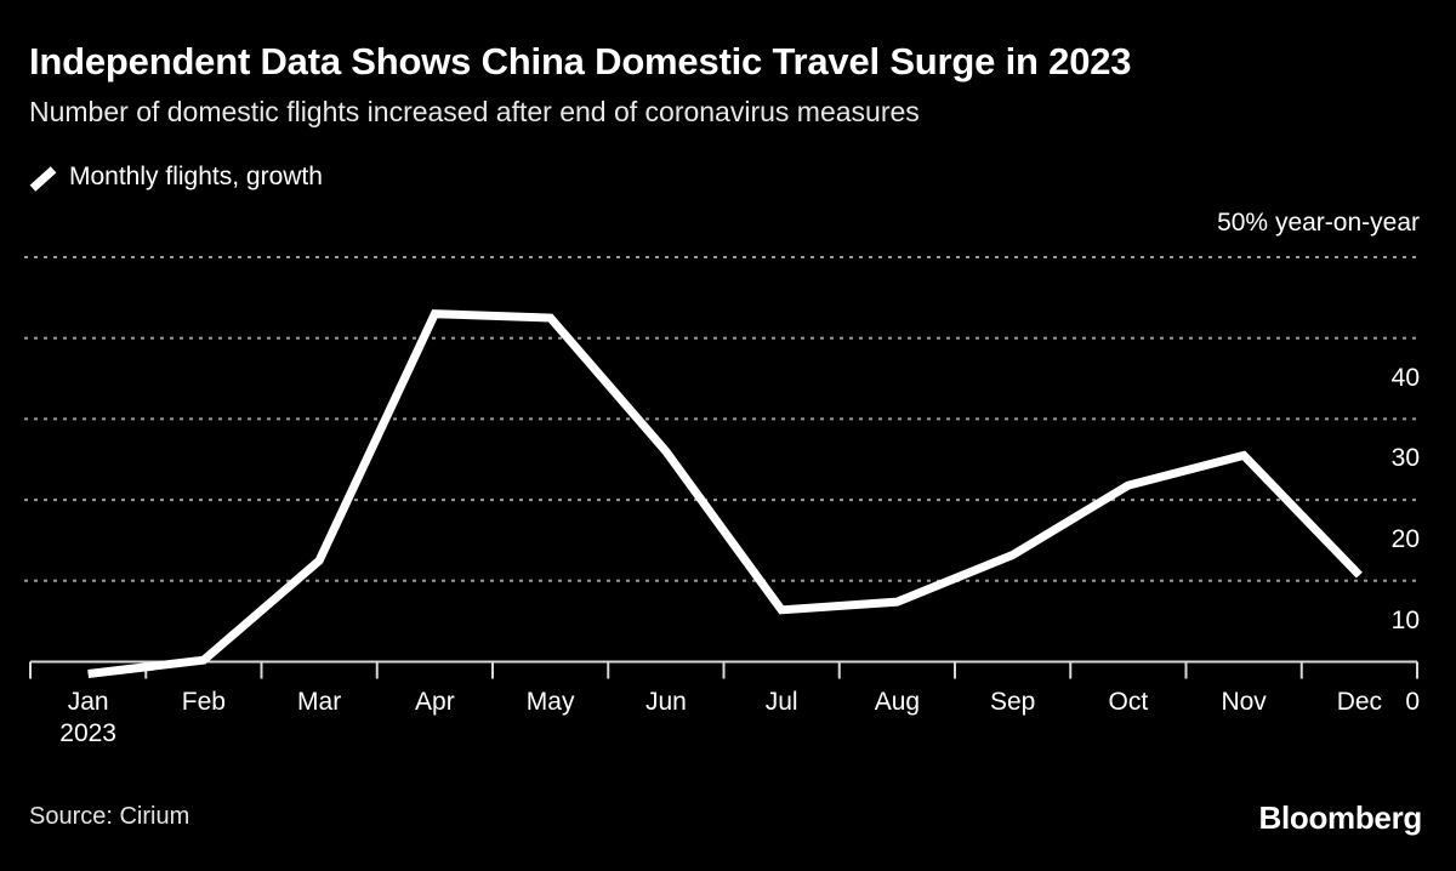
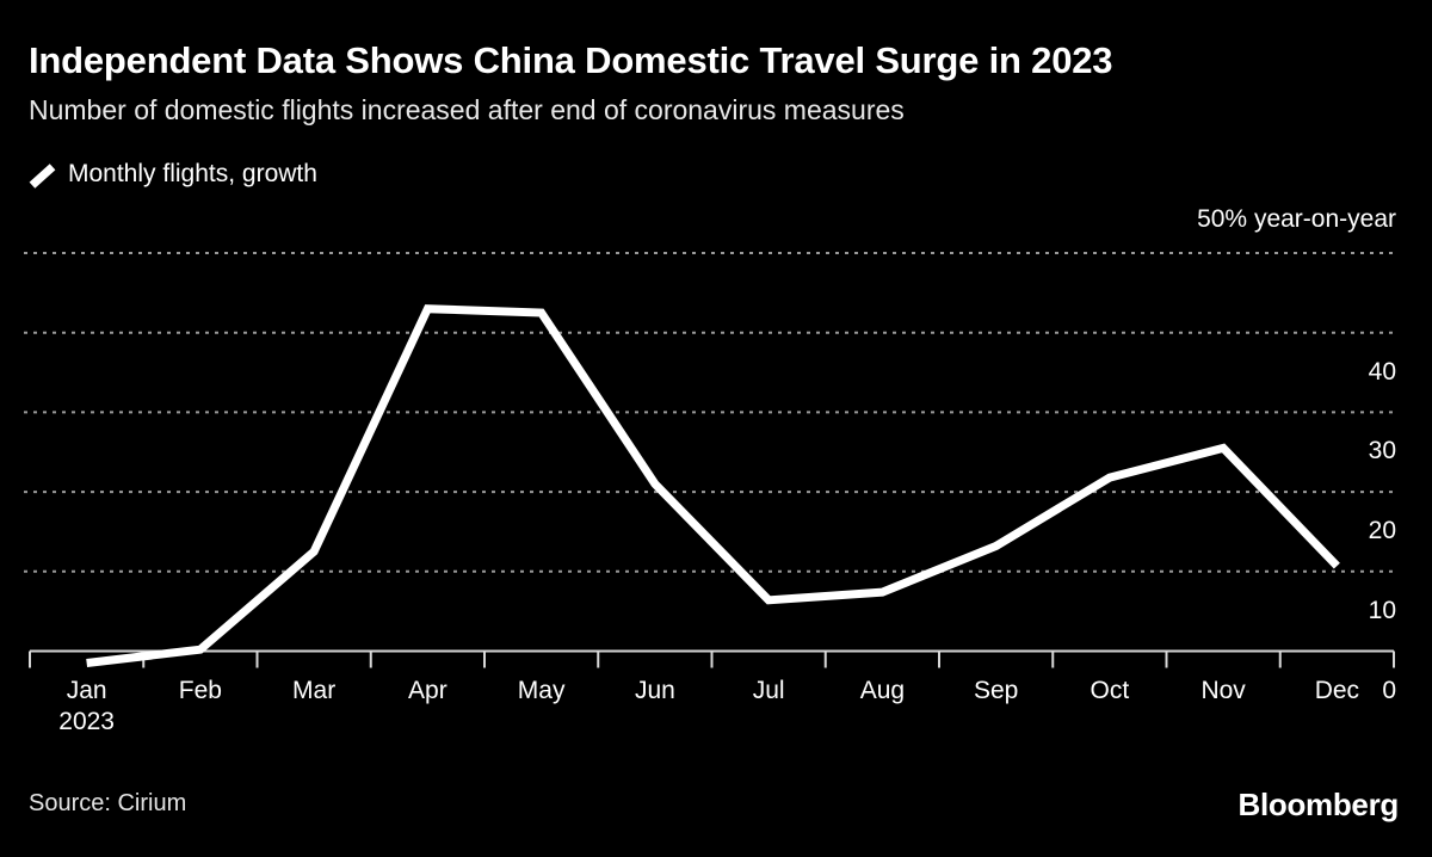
Jun: 26 -> 21
